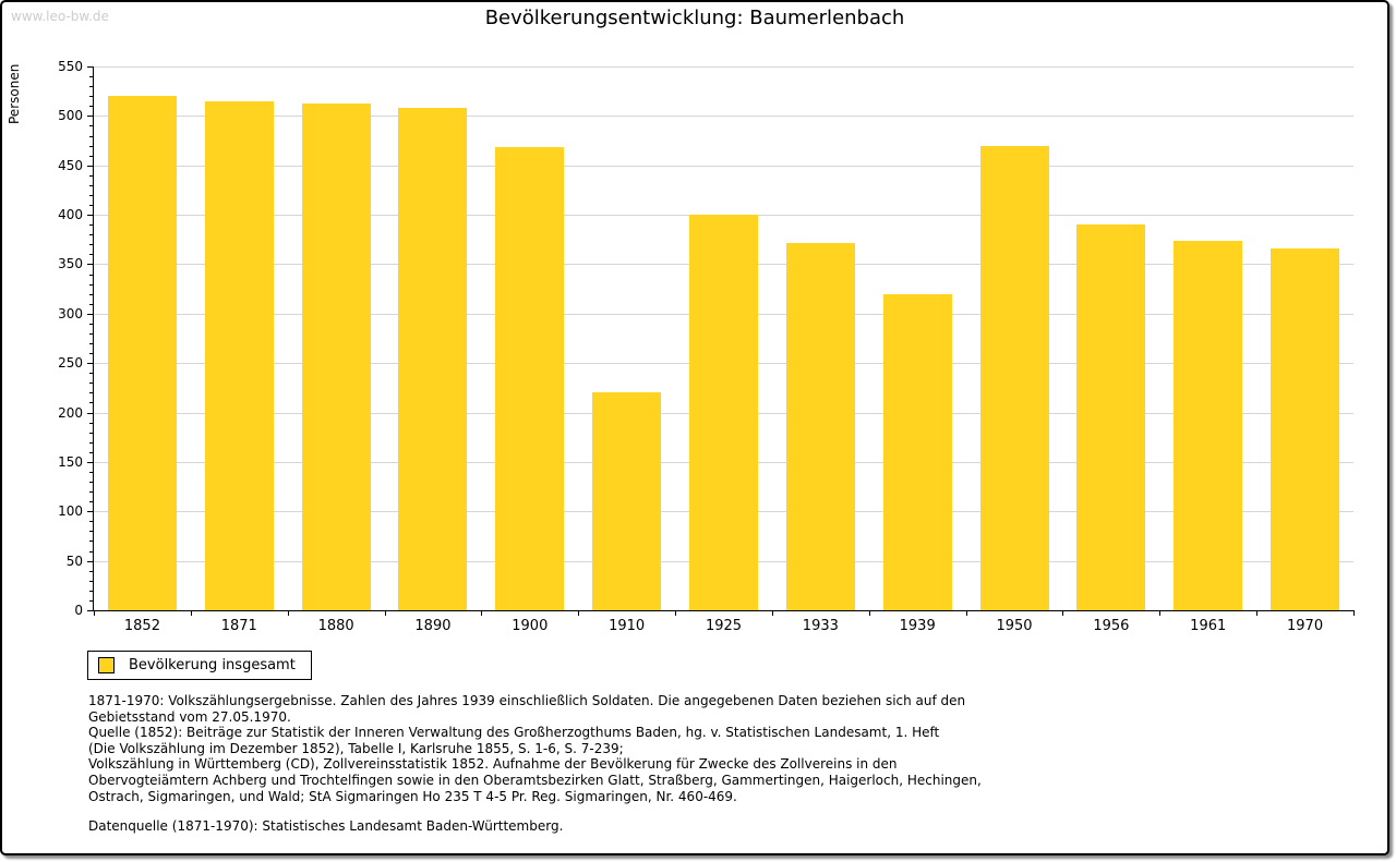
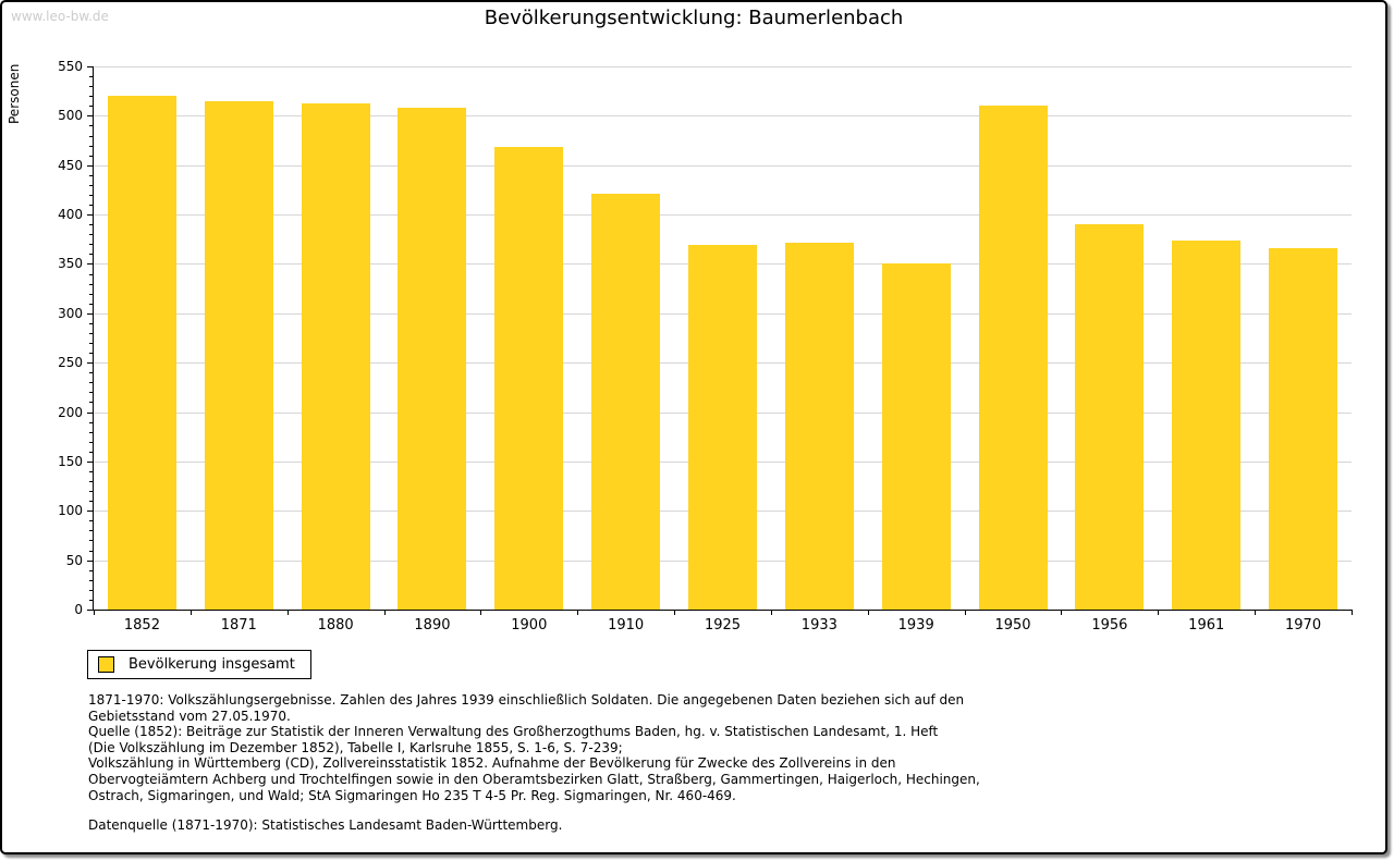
1910: 220 -> 420
1925: 400 -> 370
1939: 320 -> 350
1950: 470 -> 510
